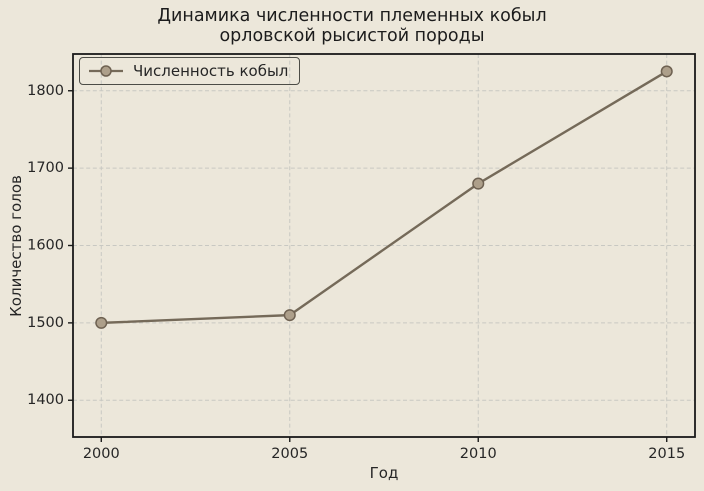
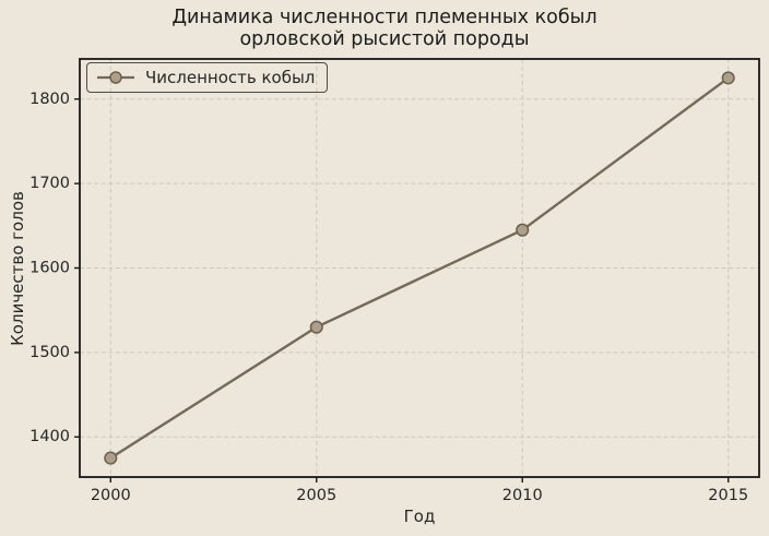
2000: 1500 -> 1380
2005: 1510 -> 1530
2010: 1680 -> 1640
